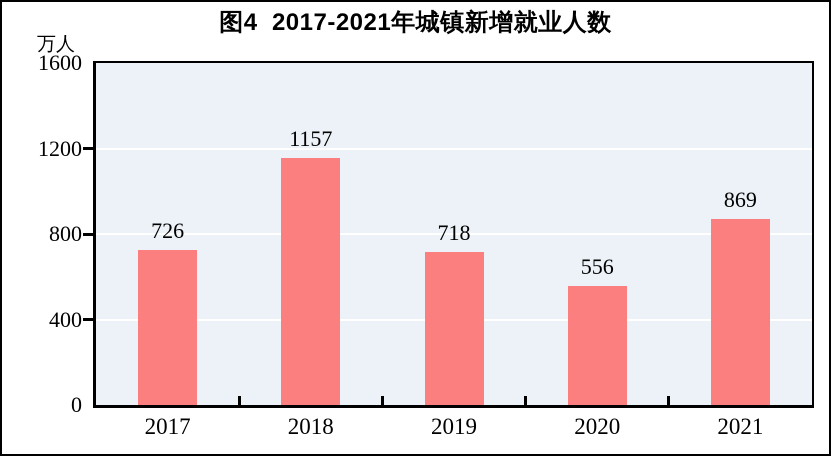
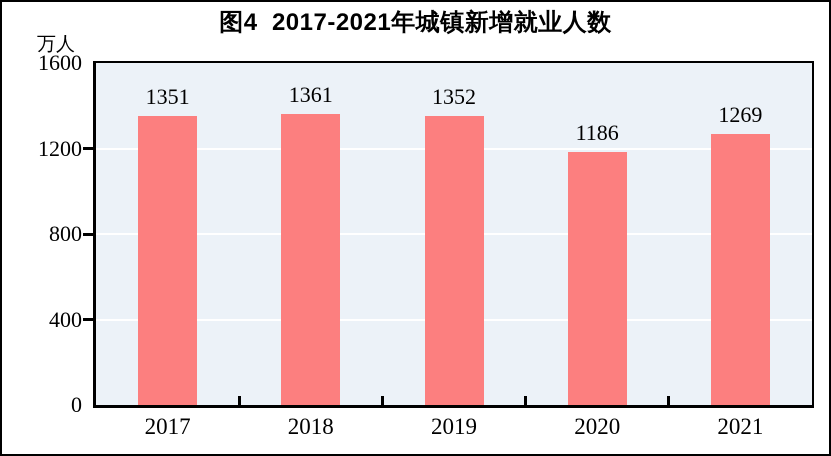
2017: 726 -> 1351
2018: 1157 -> 1361
2019: 718 -> 1352
2020: 556 -> 1186
2021: 869 -> 1269
